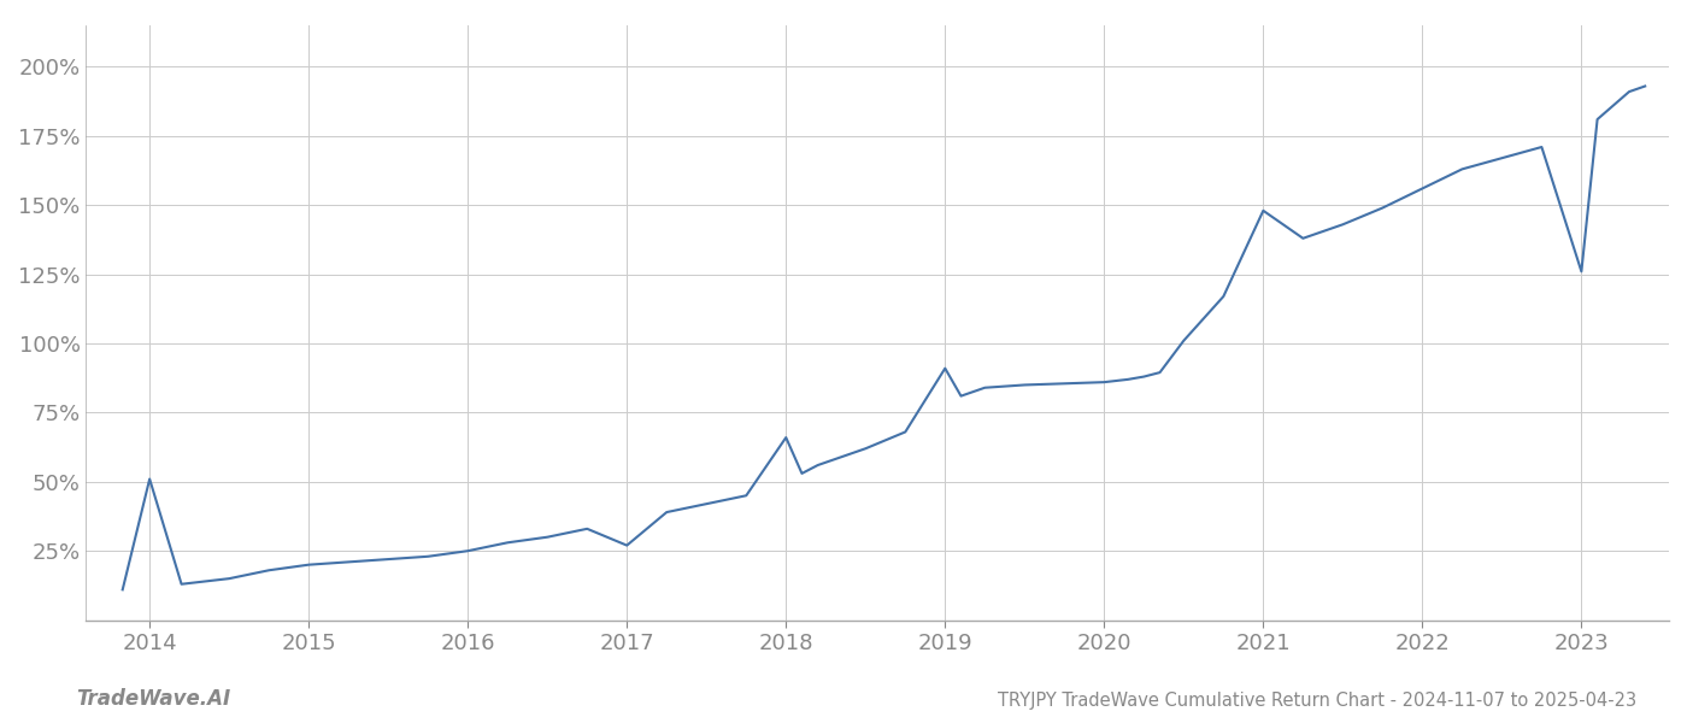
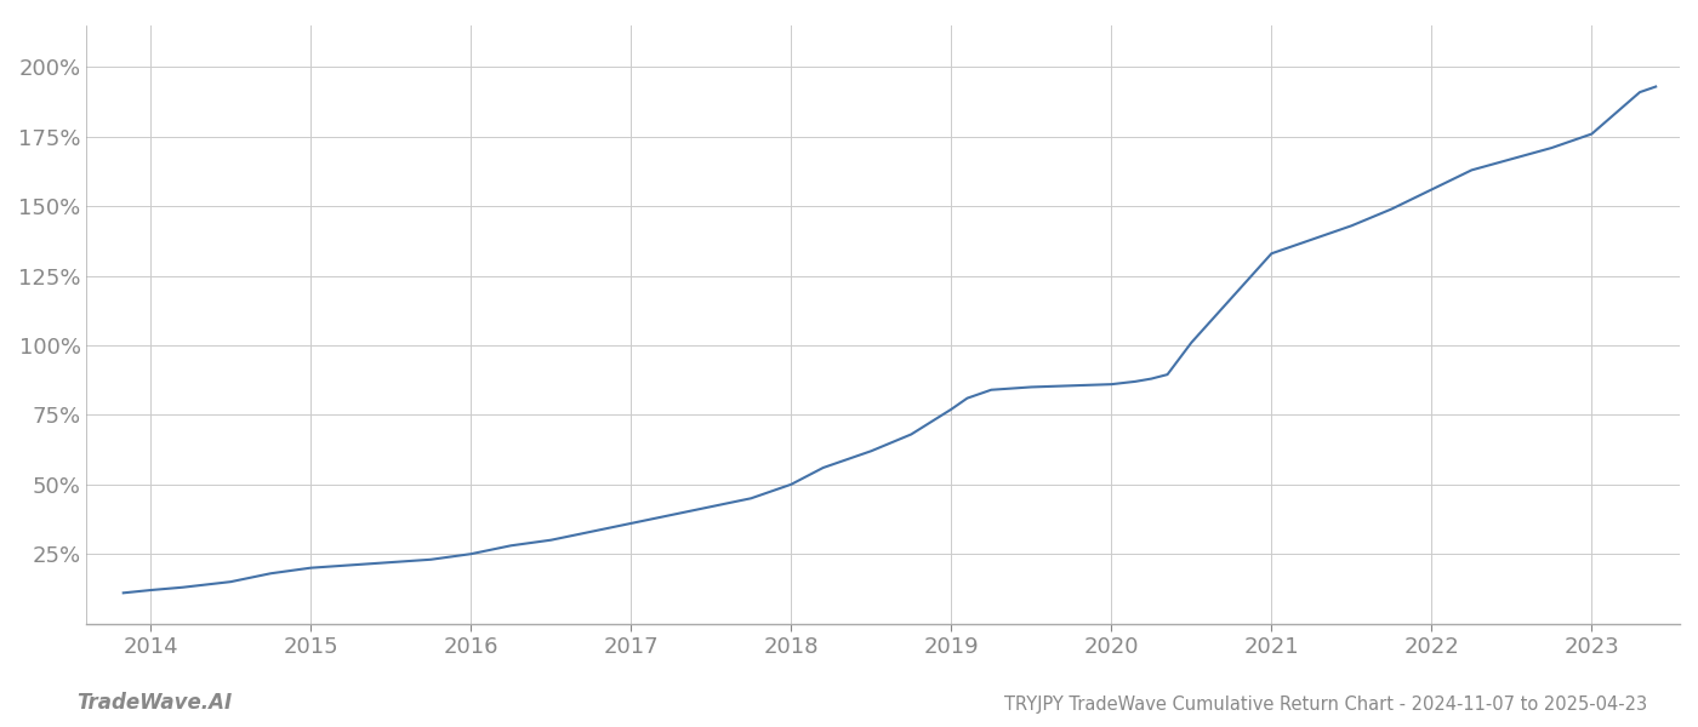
2014: 51.0% -> 12.0%
2017: 27.0% -> 36.0%
2018: 66.0% -> 50.0%
2019: 91.0% -> 77.0%
2021: 148.0% -> 133.0%
2023: 126.0% -> 176.0%
